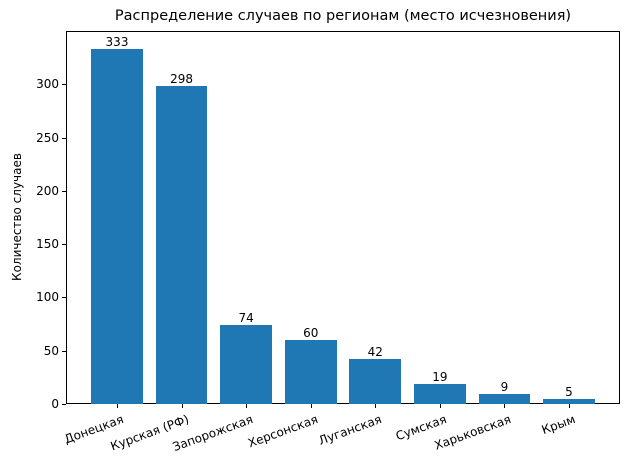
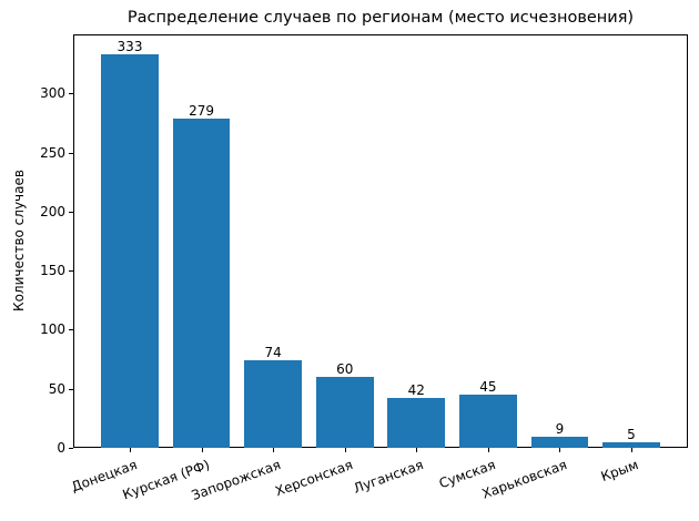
Курская (РФ): 298 -> 279
Сумская: 19 -> 45
